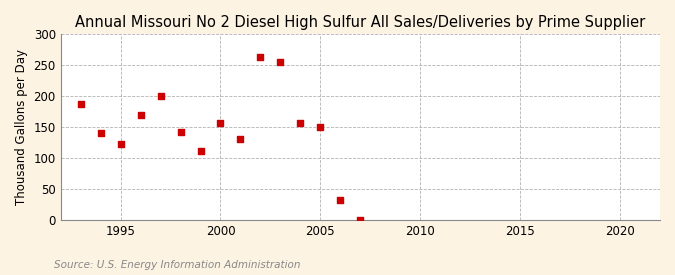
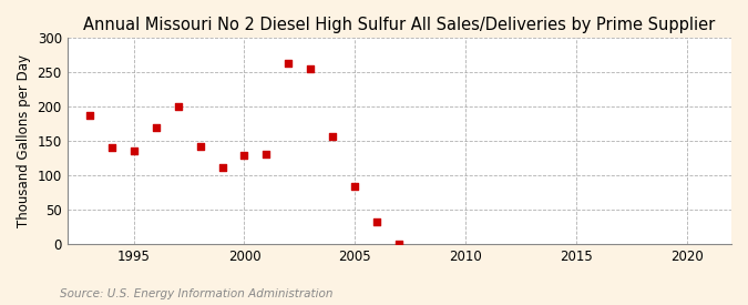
1995: 122 -> 136
2000: 156 -> 129
2005: 150 -> 84
